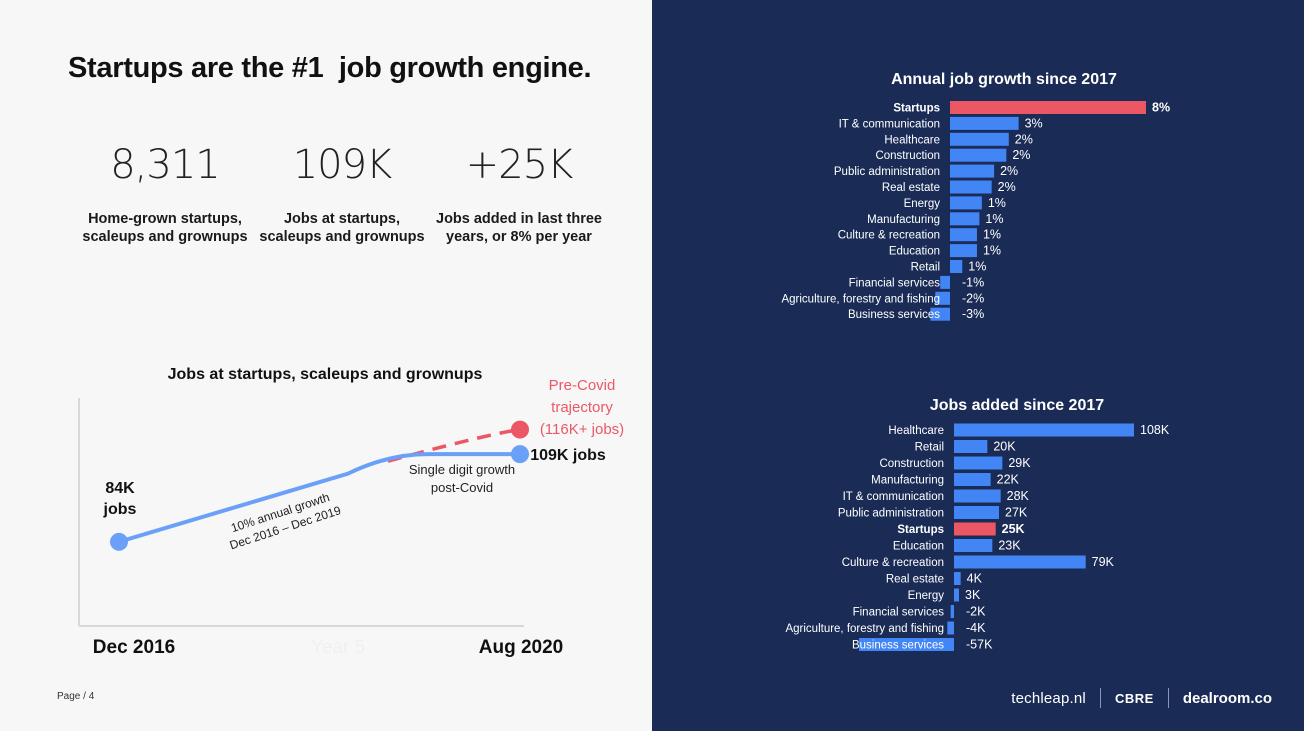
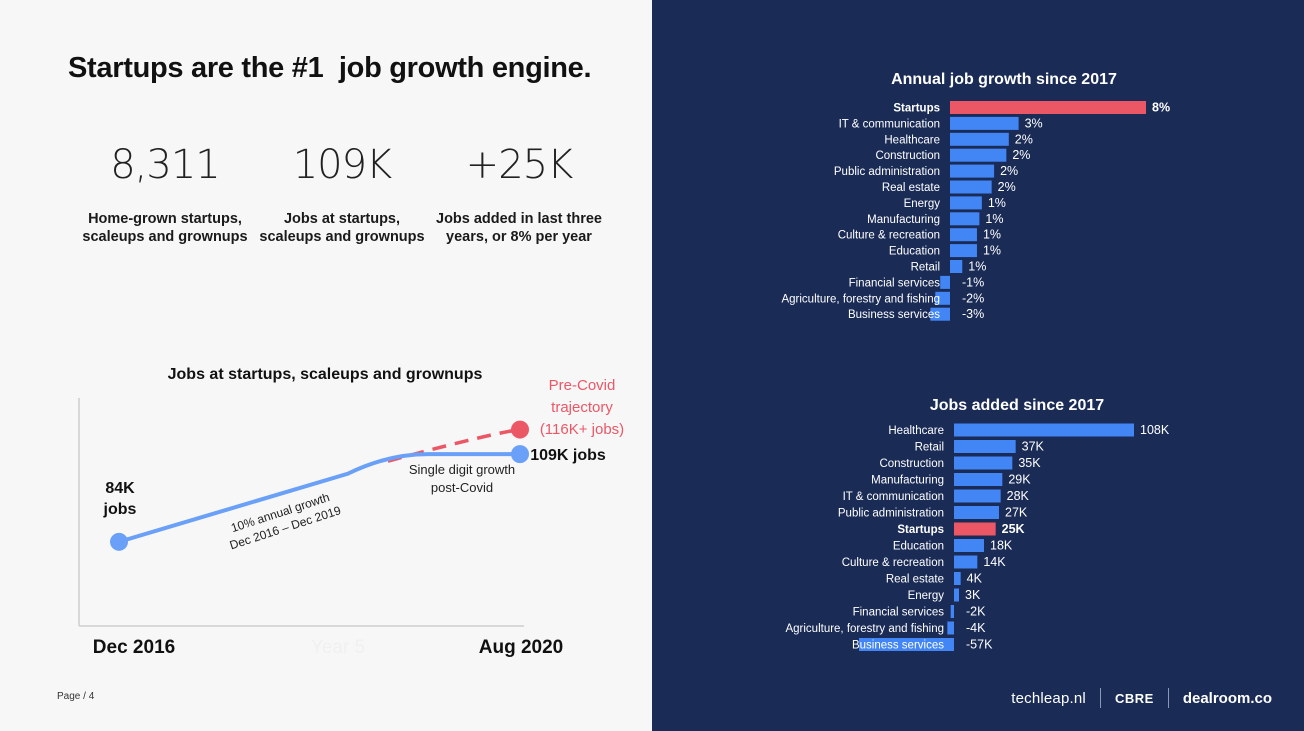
Jobs added since 2017/Retail: 20K -> 37K
Jobs added since 2017/Construction: 29K -> 35K
Jobs added since 2017/Manufacturing: 22K -> 29K
Jobs added since 2017/Education: 23K -> 18K
Jobs added since 2017/Culture & recreation: 79K -> 14K
